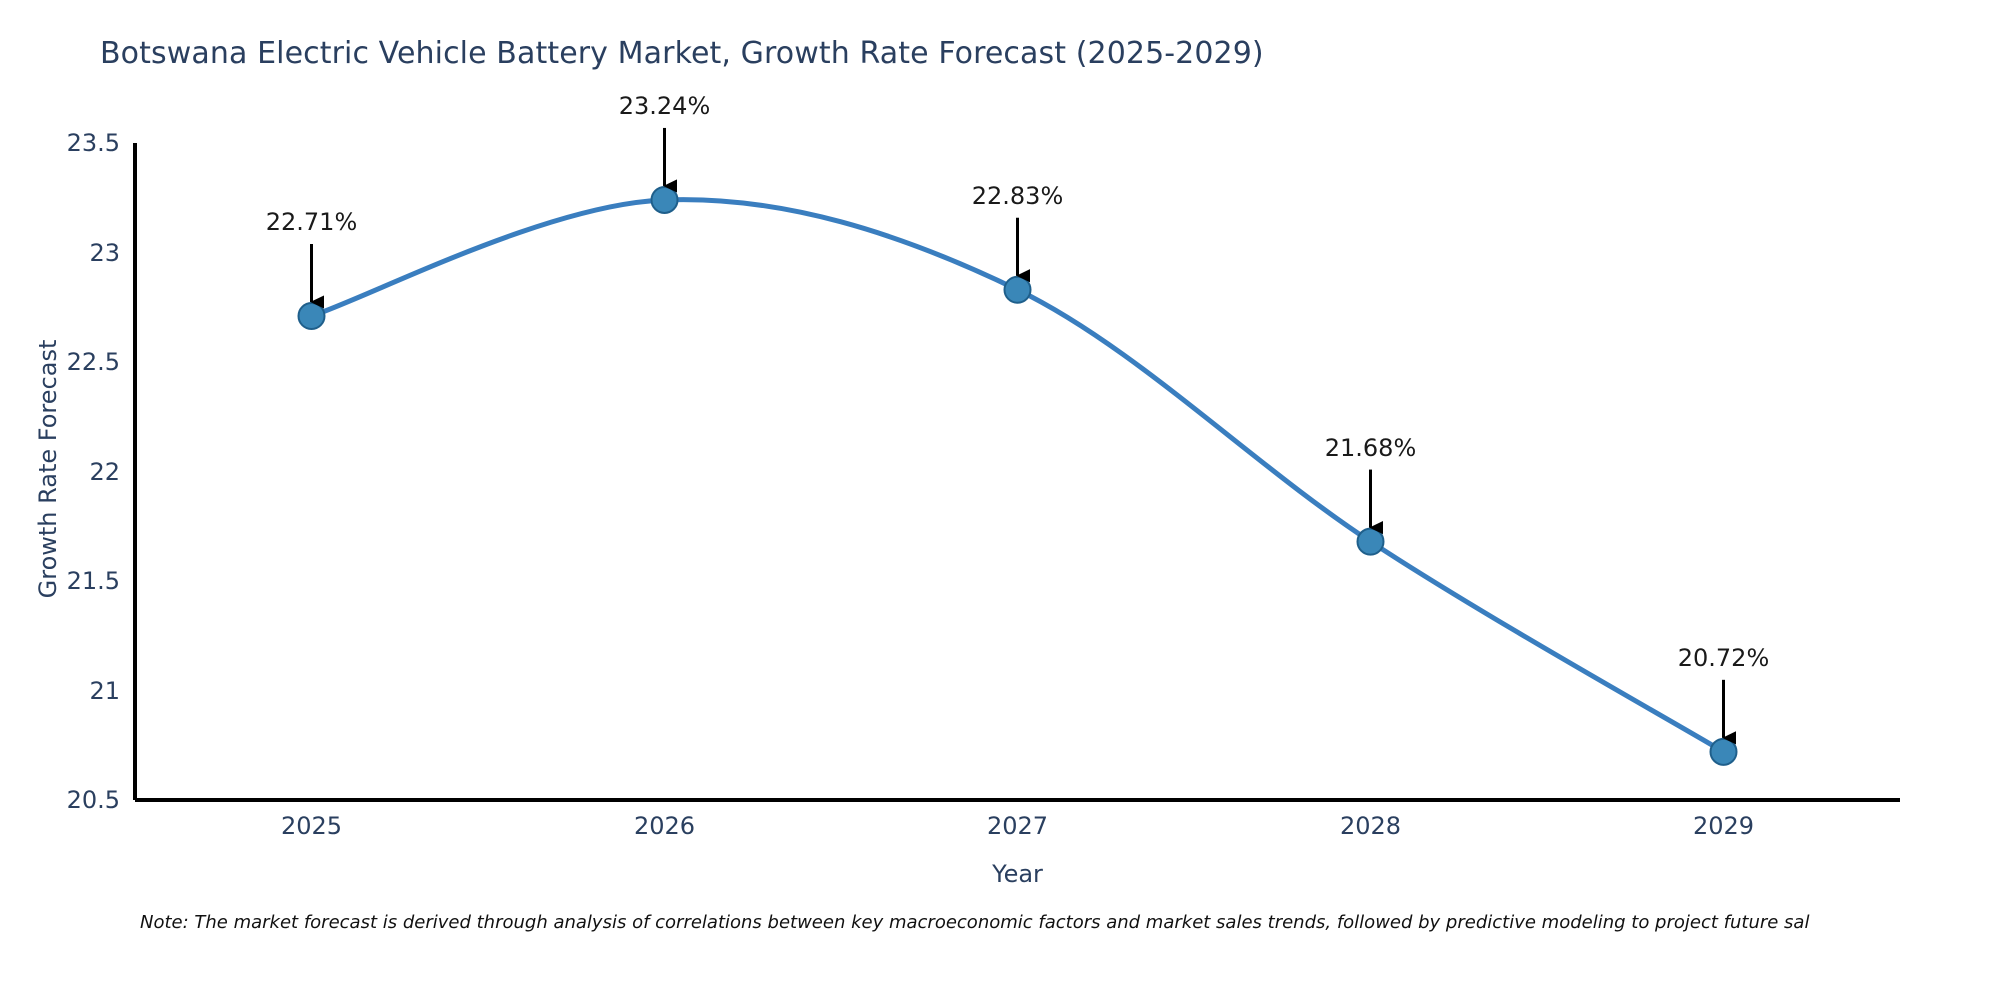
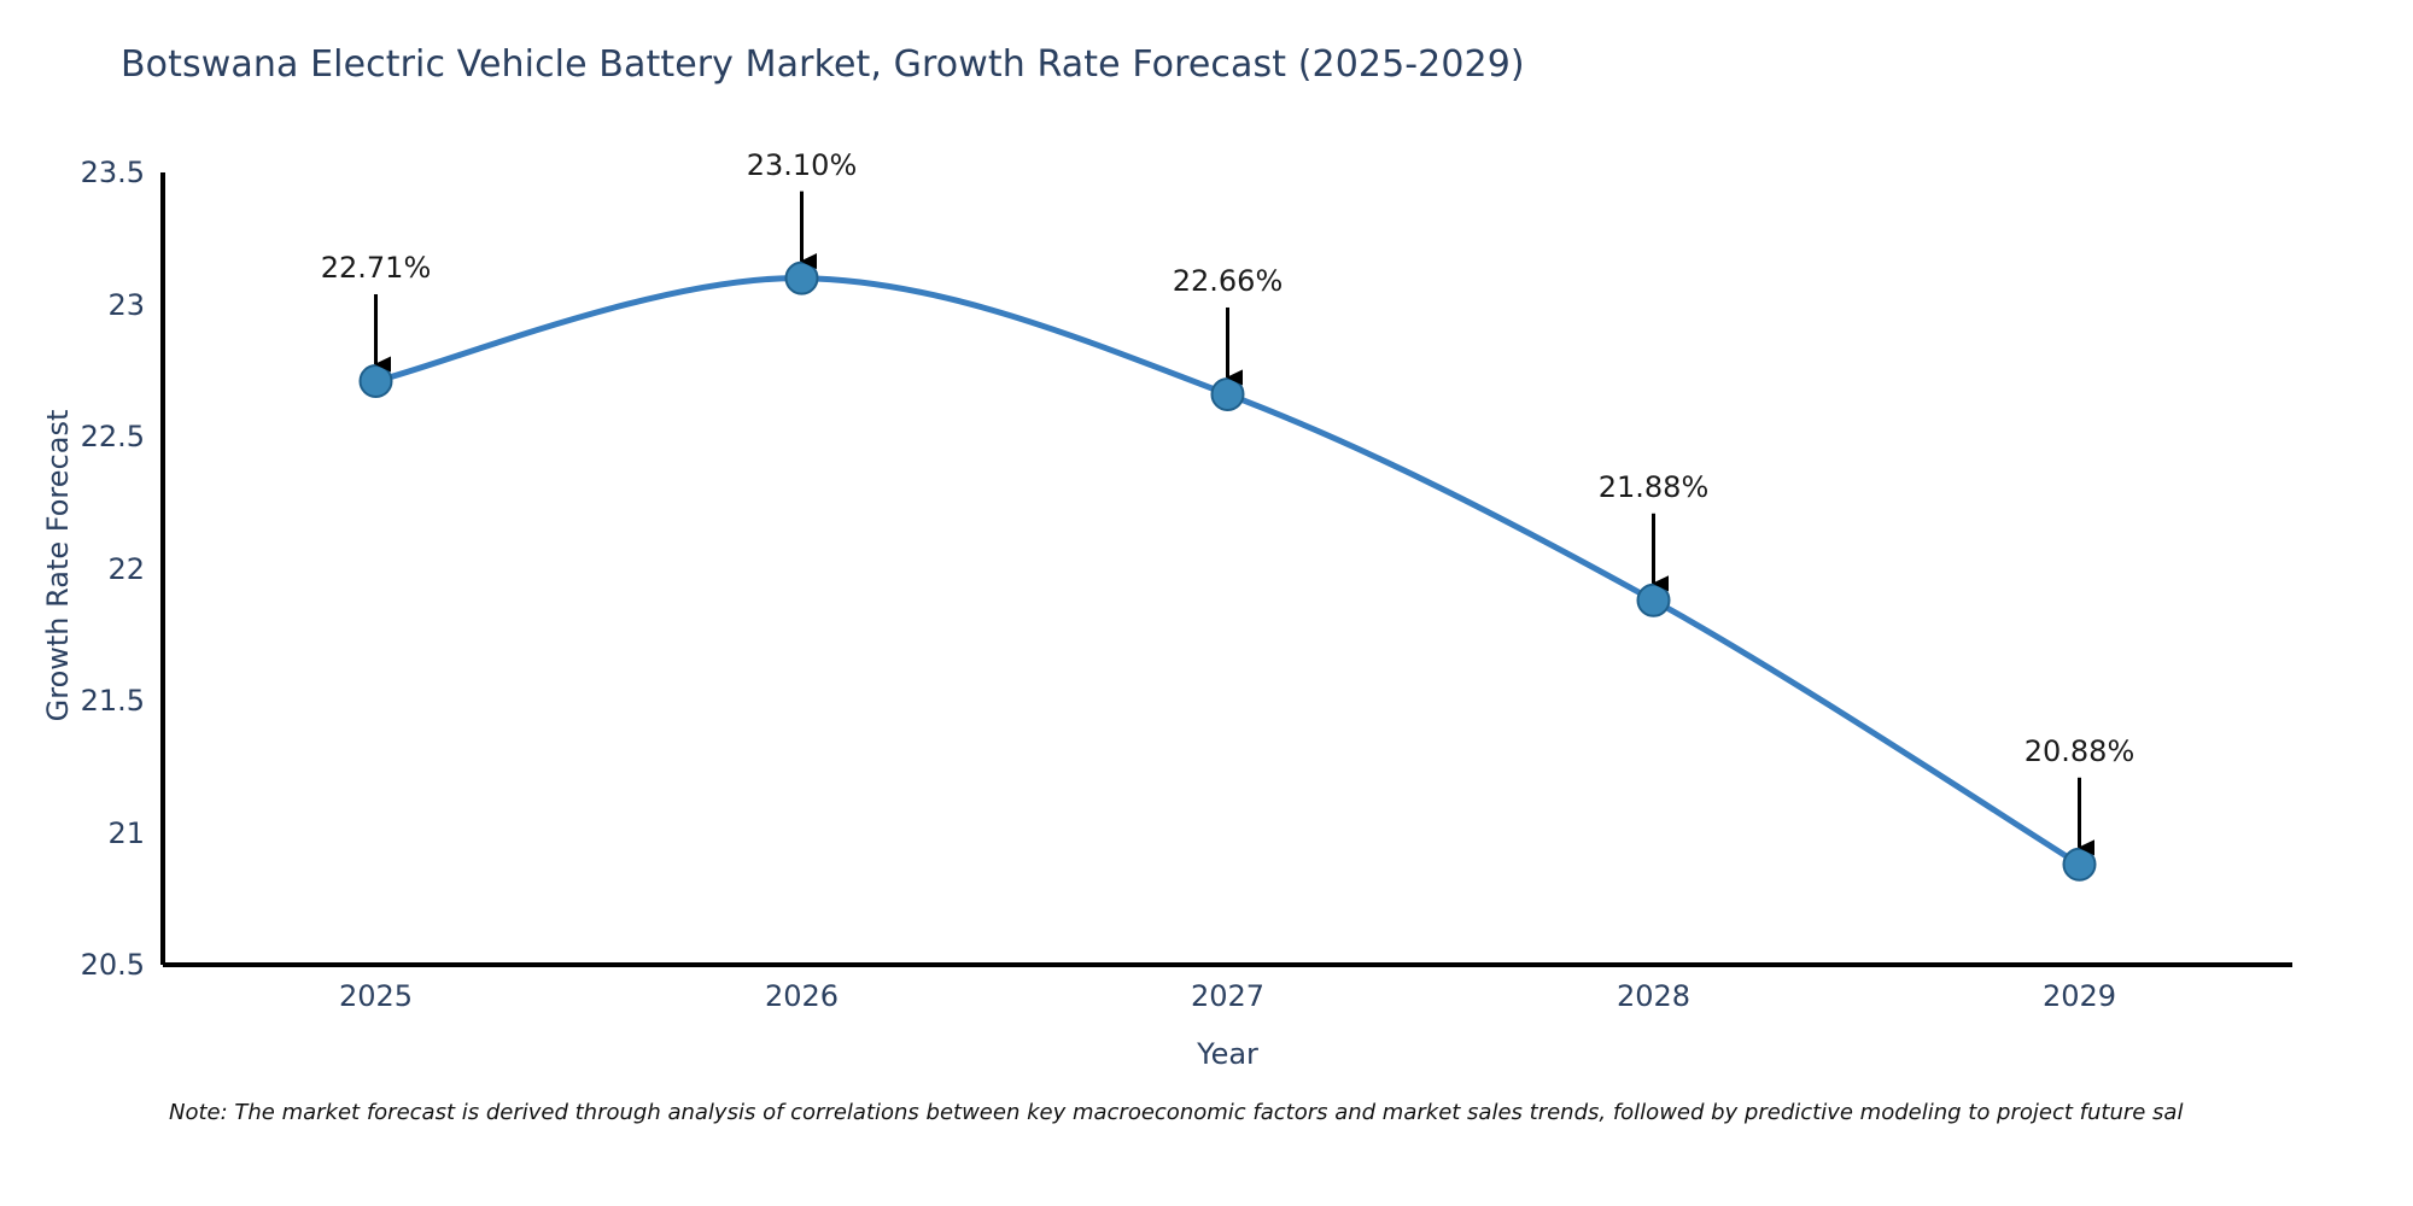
2026: 23.24% -> 23.10%
2027: 22.83% -> 22.66%
2028: 21.68% -> 21.88%
2029: 20.72% -> 20.88%
